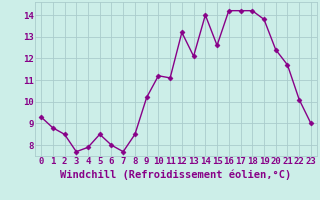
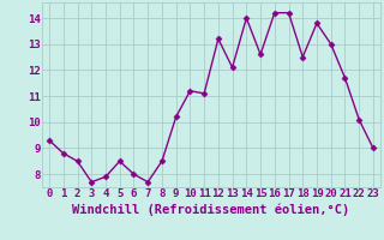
18: 14.2 -> 12.5
20: 12.4 -> 13.0
